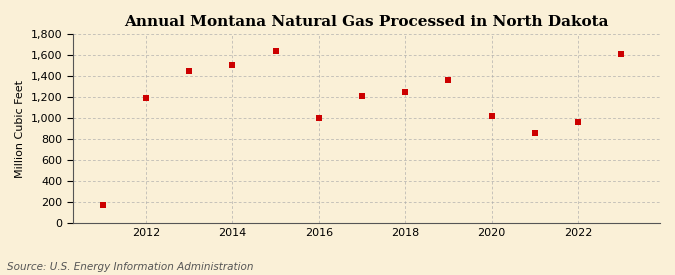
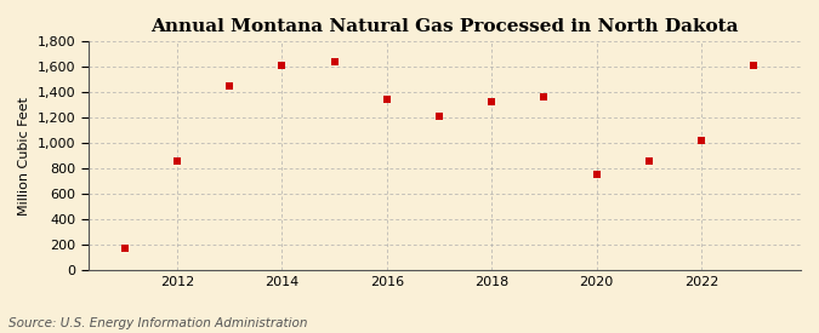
2012: 1,190 -> 860
2014: 1,510 -> 1,610
2016: 1,000 -> 1,350
2018: 1,250 -> 1,330
2020: 1,020 -> 750
2022: 960 -> 1,020
